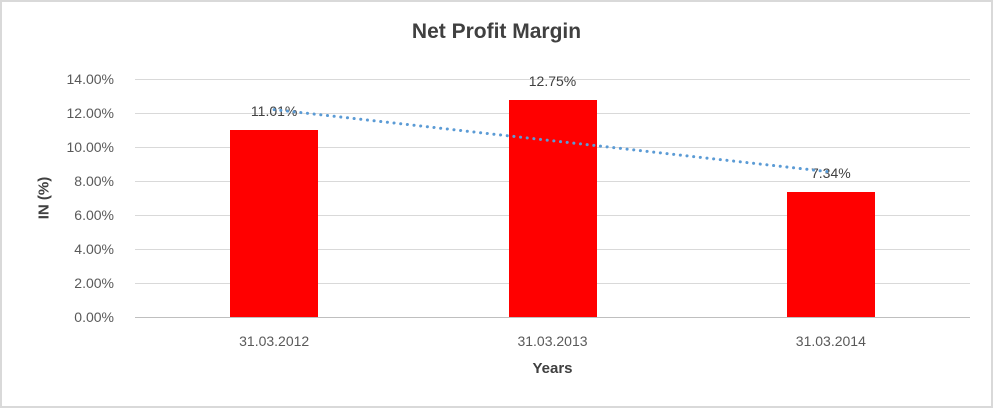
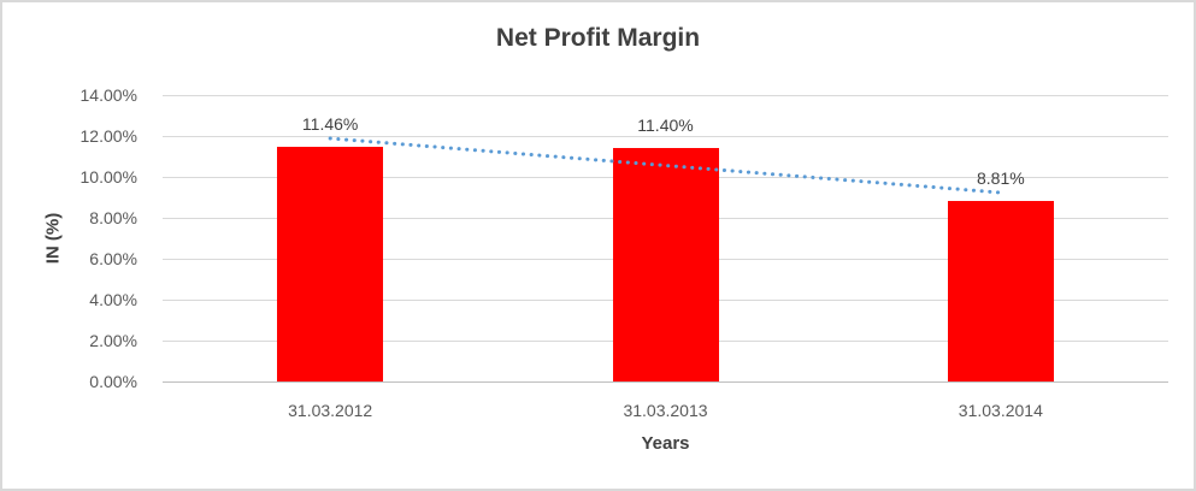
31.03.2012: 11.01% -> 11.46%
31.03.2013: 12.75% -> 11.40%
31.03.2014: 7.34% -> 8.81%
